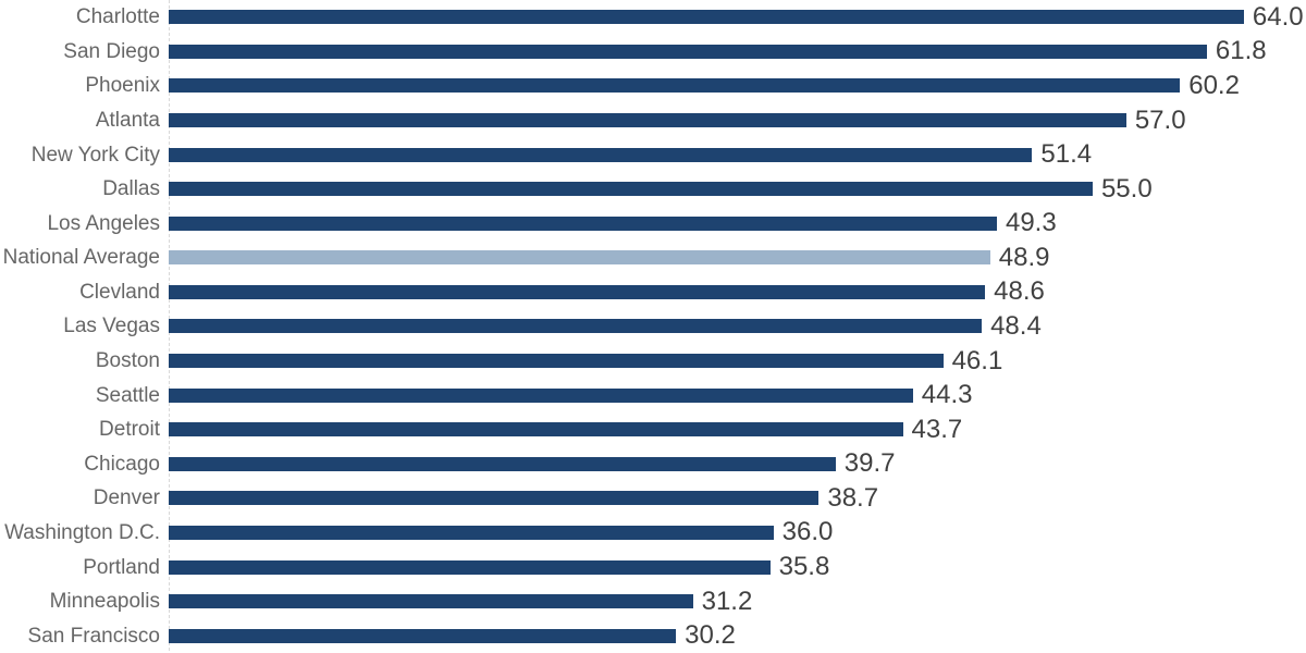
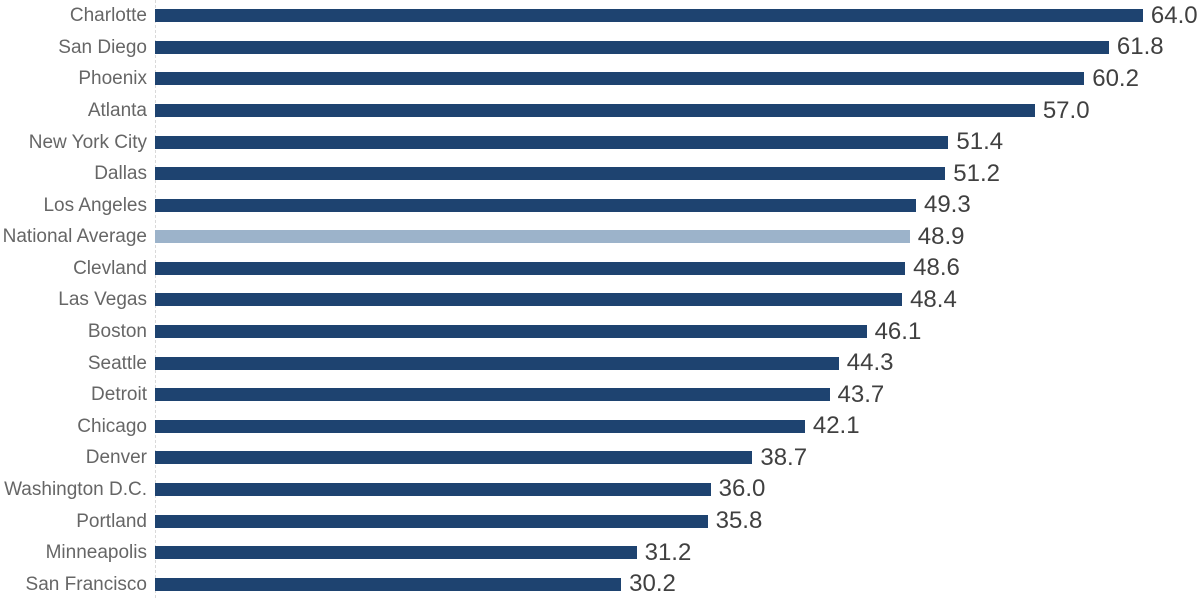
Dallas: 55.0 -> 51.2
Chicago: 39.7 -> 42.1
